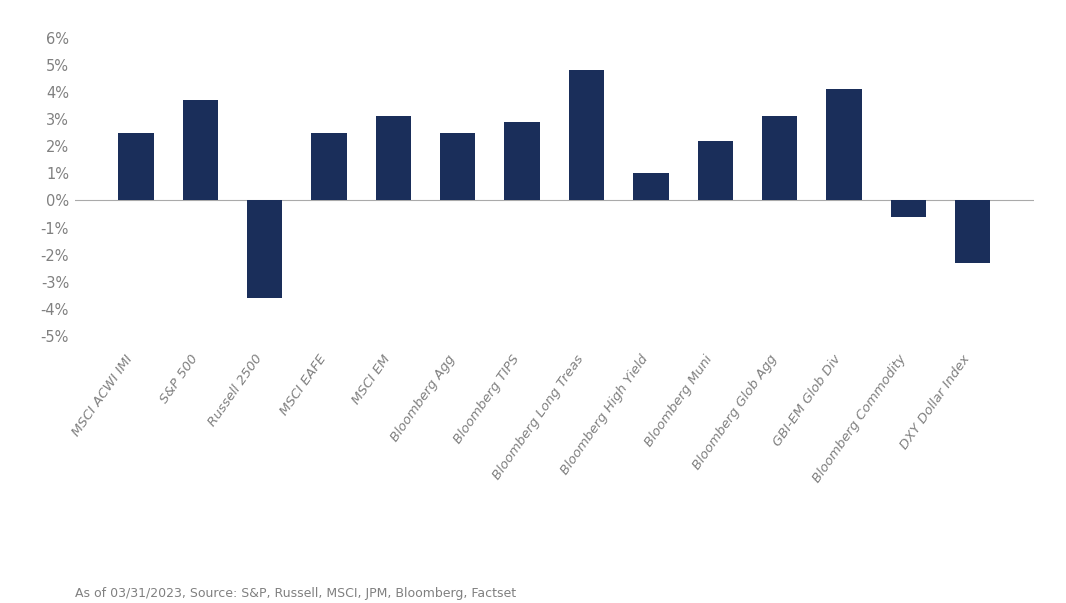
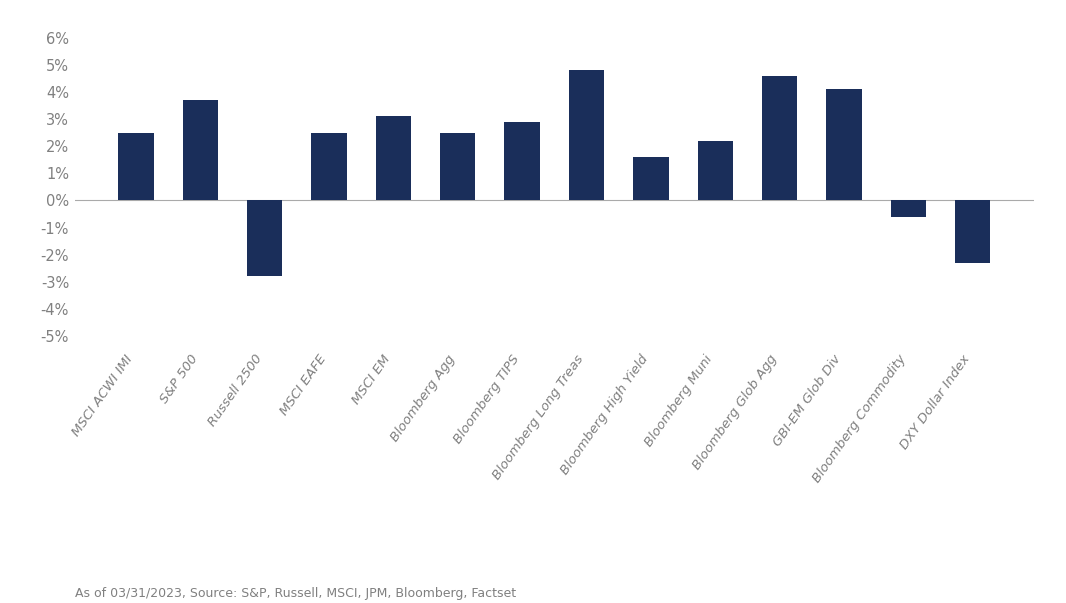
Russell 2500: -3.6% -> -2.8%
Bloomberg High Yield: 1.0% -> 1.6%
Bloomberg Glob Agg: 3.1% -> 4.6%
